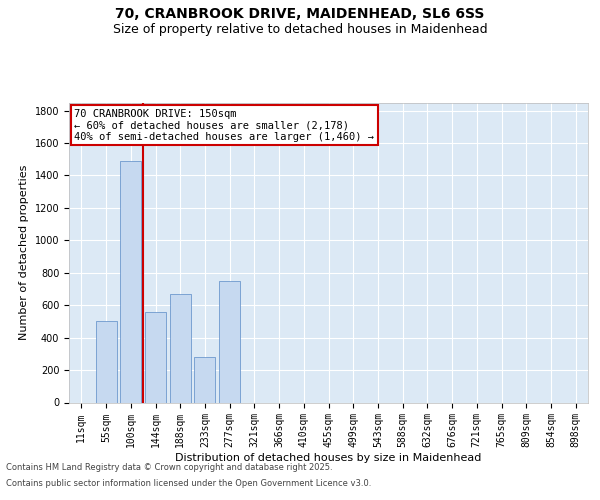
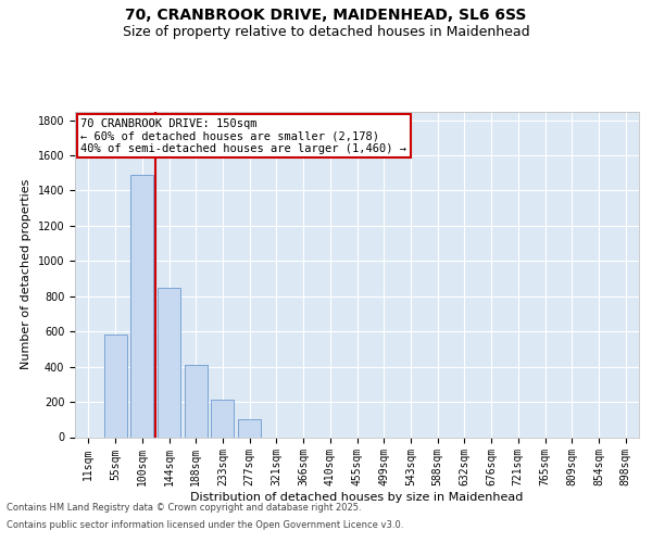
55sqm: 500 -> 580
144sqm: 560 -> 850
188sqm: 670 -> 410
233sqm: 280 -> 210
277sqm: 750 -> 100
